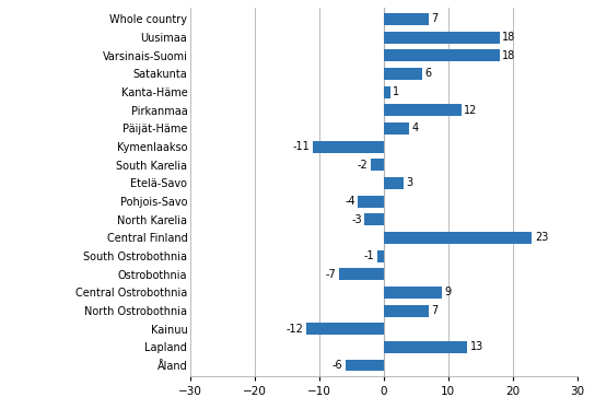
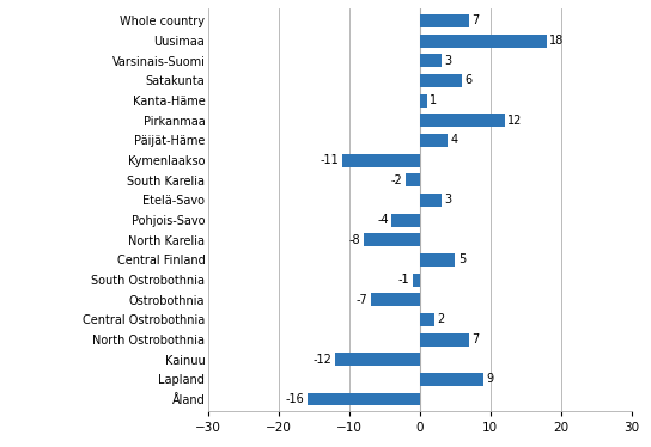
Varsinais-Suomi: 18 -> 3
North Karelia: -3 -> -8
Central Finland: 23 -> 5
Central Ostrobothnia: 9 -> 2
Lapland: 13 -> 9
Åland: -6 -> -16
